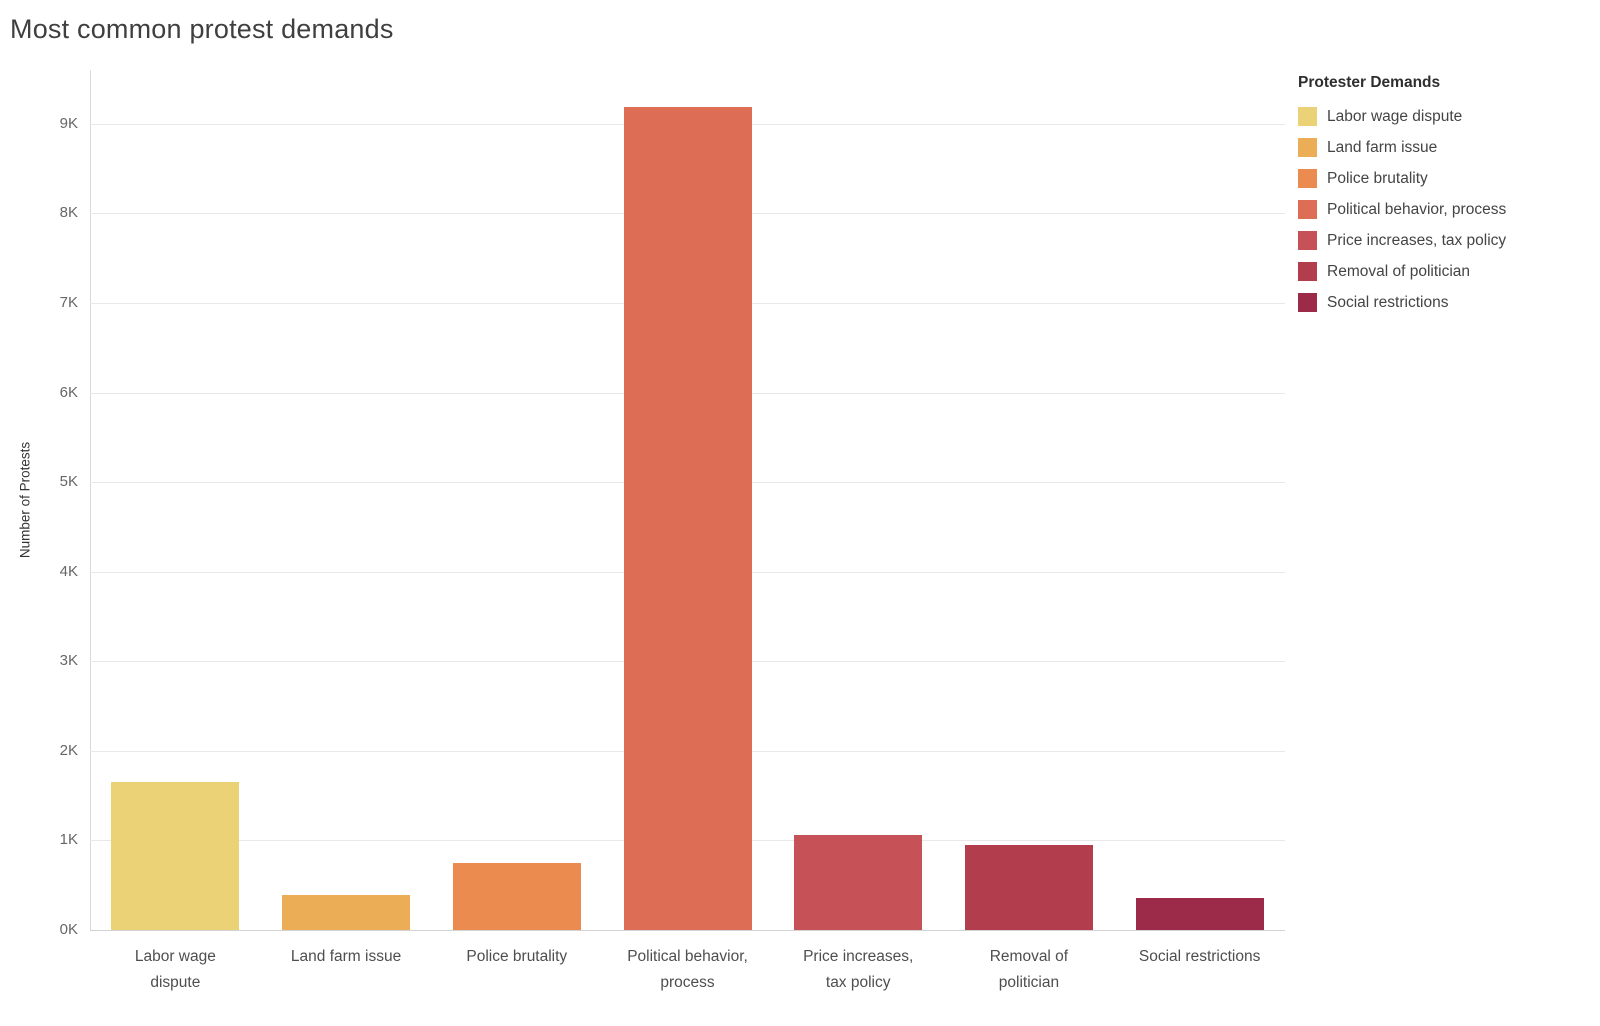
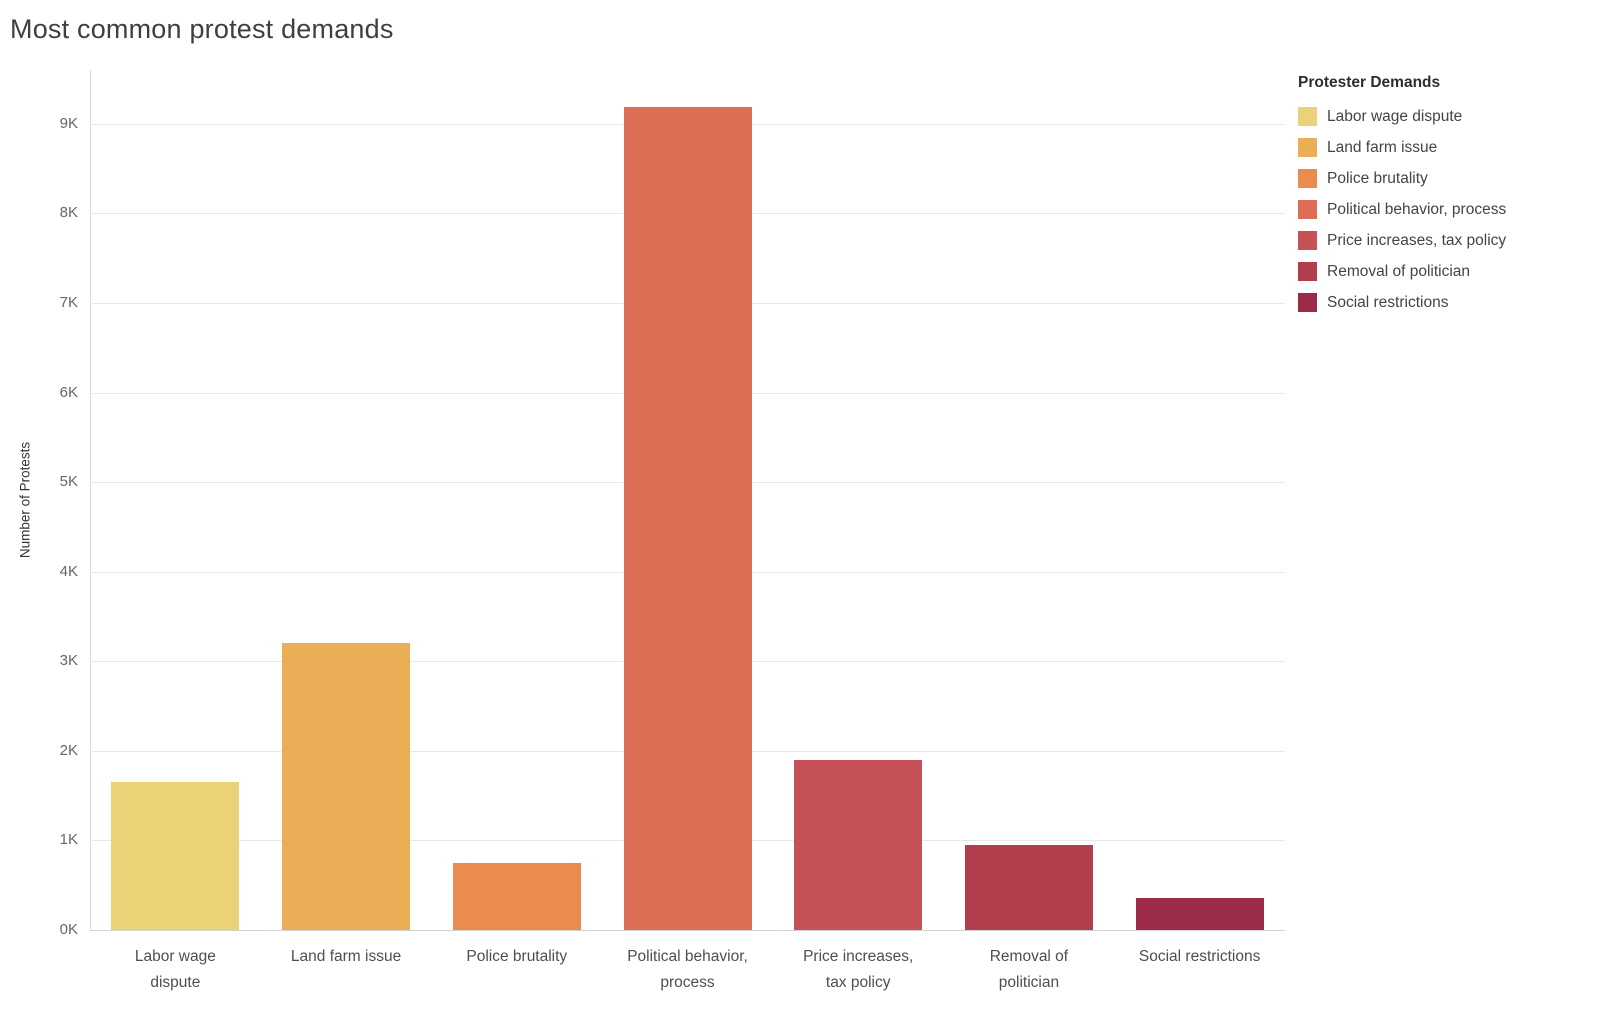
Land farm issue: 0.4K -> 3.2K
Price increases, tax policy: 1.1K -> 1.9K
